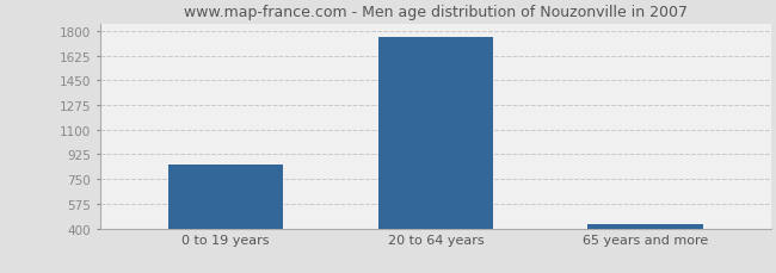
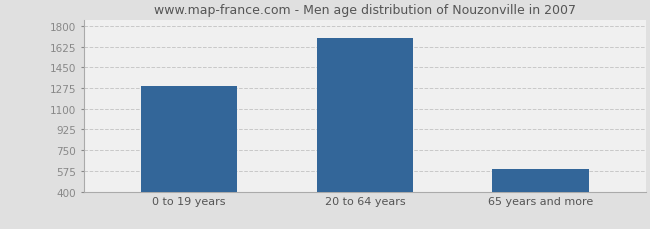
0 to 19 years: 860 -> 1290
20 to 64 years: 1760 -> 1700
65 years and more: 430 -> 590
